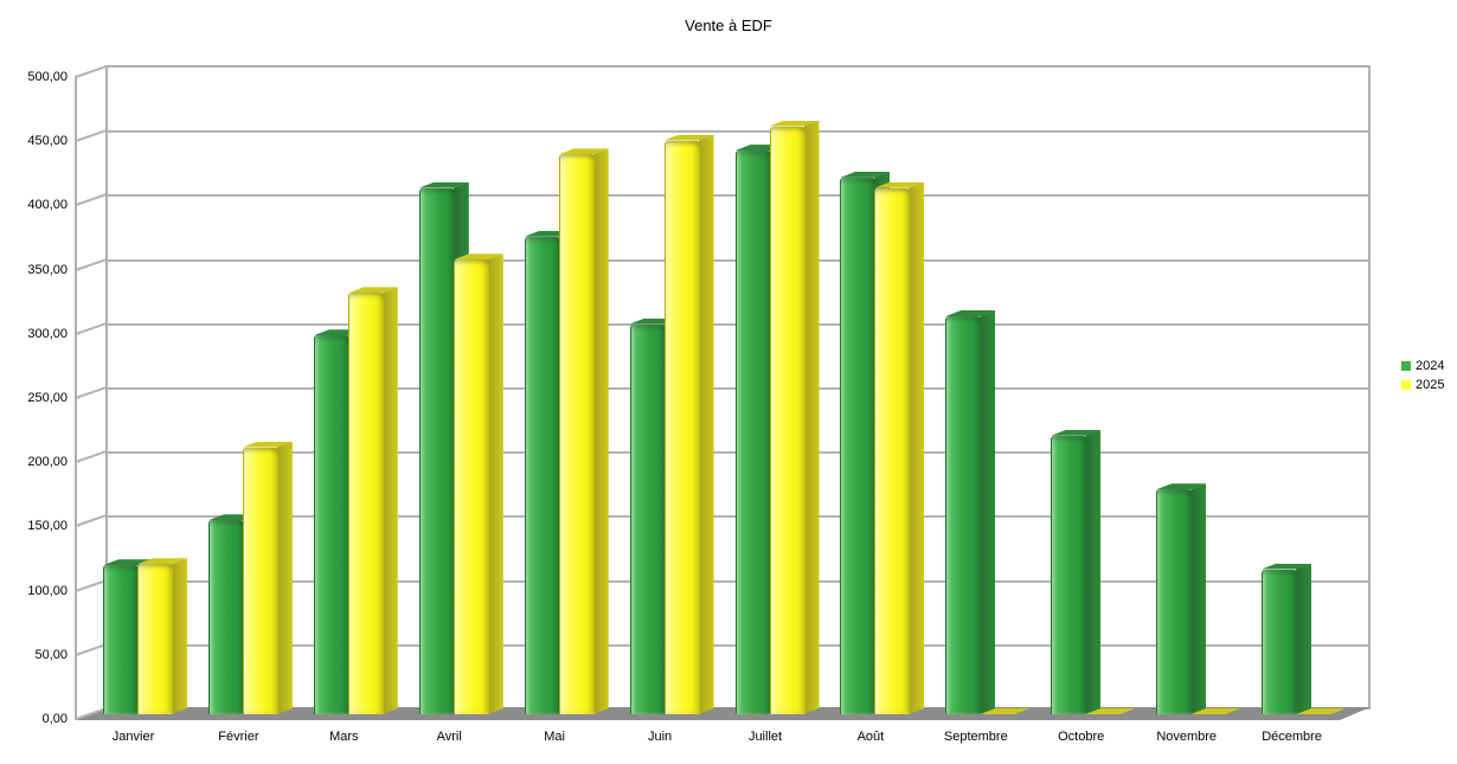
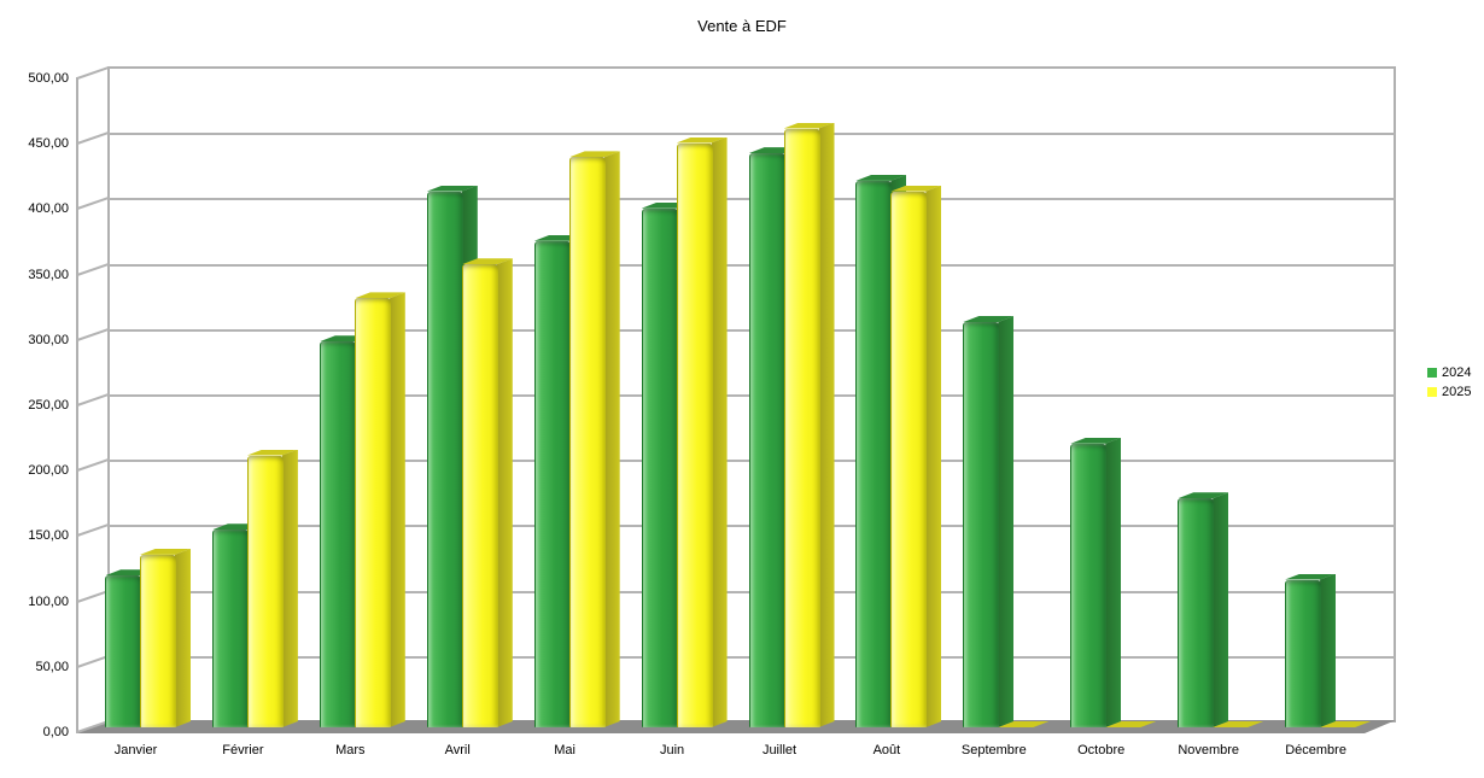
2025/Janvier: 117 -> 132
2024/Juin: 304 -> 397
